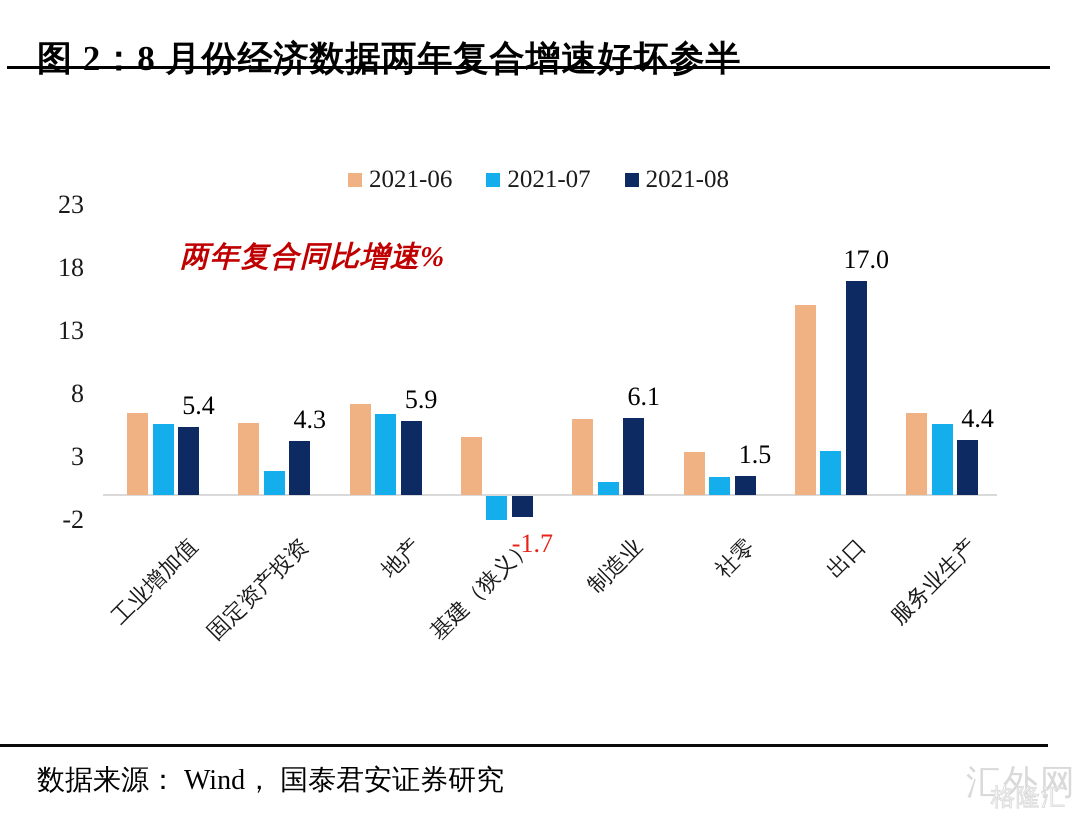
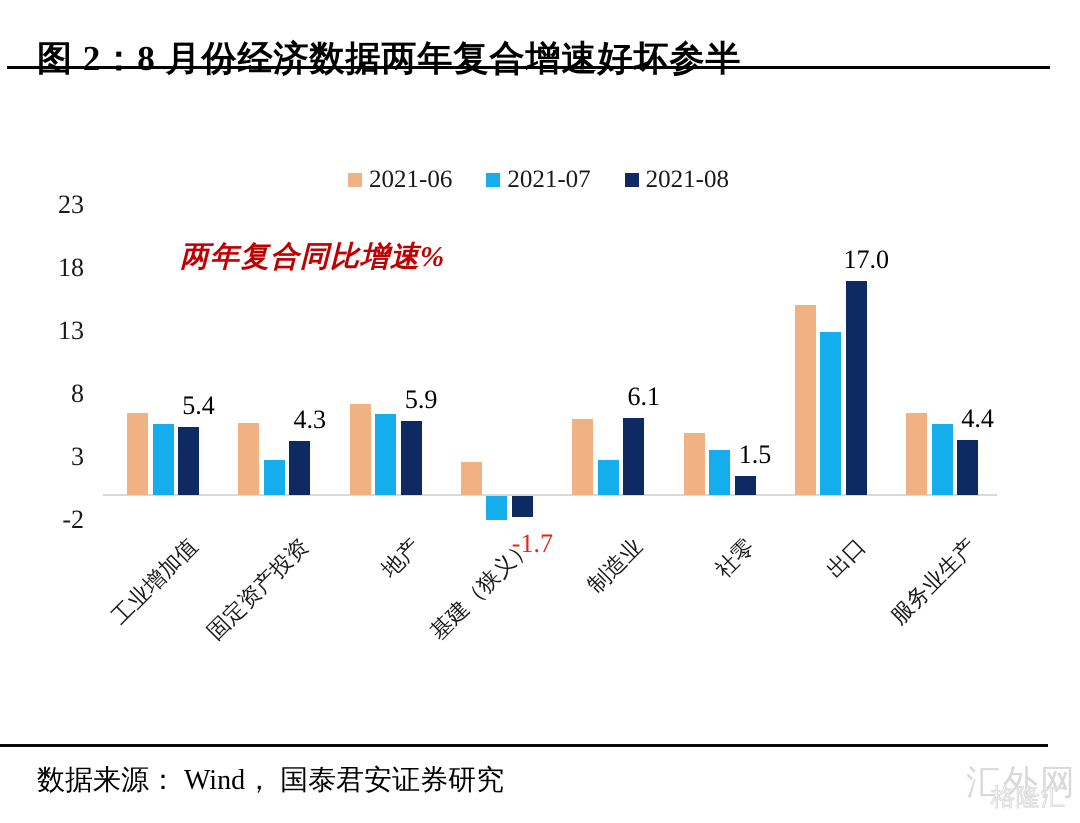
2021-07/固定资产投资: 1.9 -> 2.8
2021-06/基建（狭义）: 4.6 -> 2.6
2021-07/制造业: 1.0 -> 2.8
2021-06/社零: 3.4 -> 4.9
2021-07/社零: 1.4 -> 3.6
2021-07/出口: 3.5 -> 12.9
